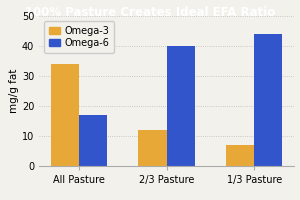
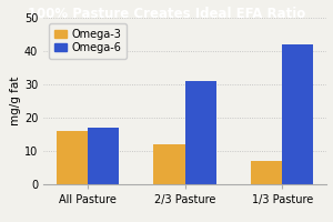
Omega-3/All Pasture: 34 -> 16
Omega-6/2/3 Pasture: 40 -> 31
Omega-6/1/3 Pasture: 44 -> 42
